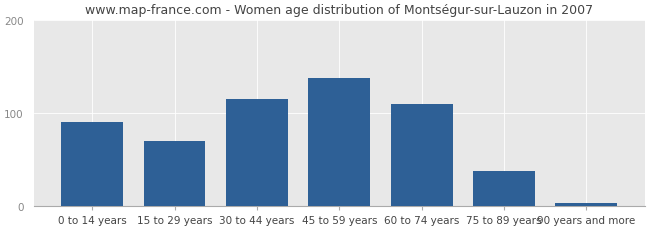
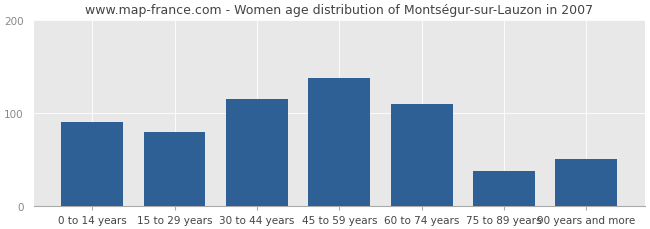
15 to 29 years: 70 -> 80
90 years and more: 3 -> 50
